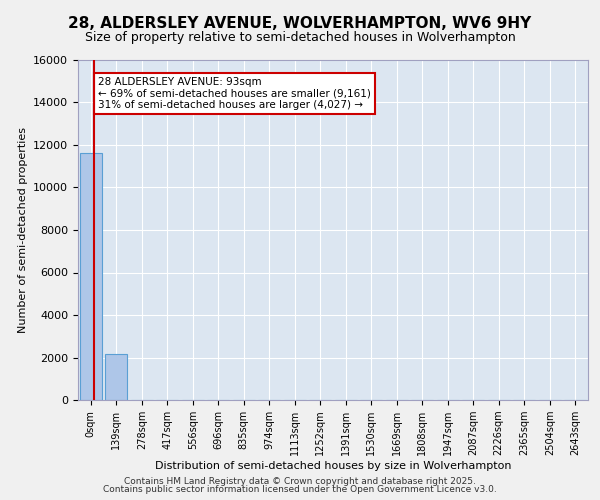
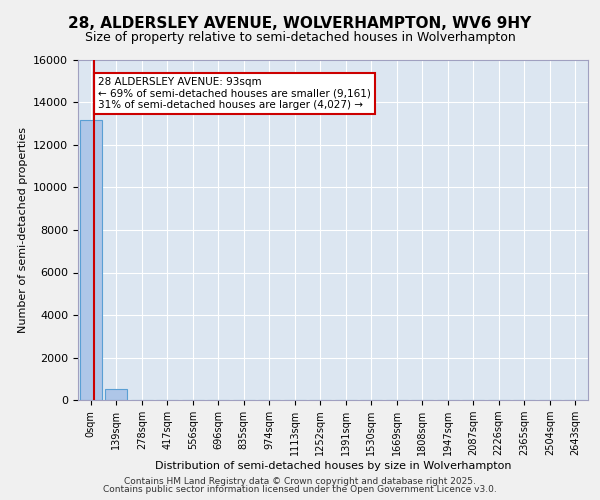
0sqm: 11600 -> 13190
139sqm: 2150 -> 530
